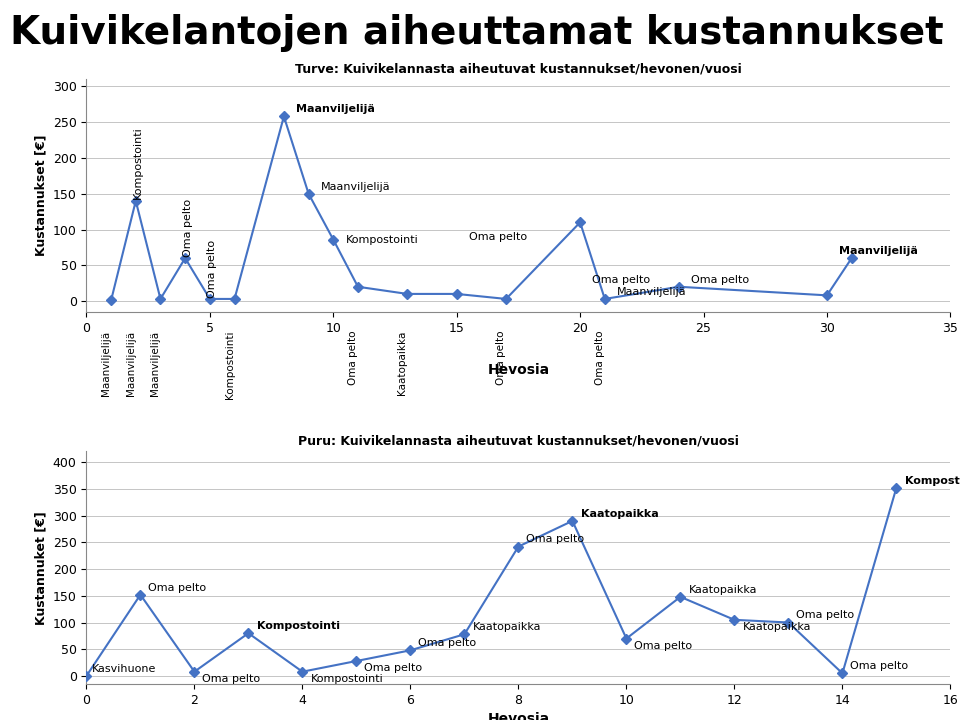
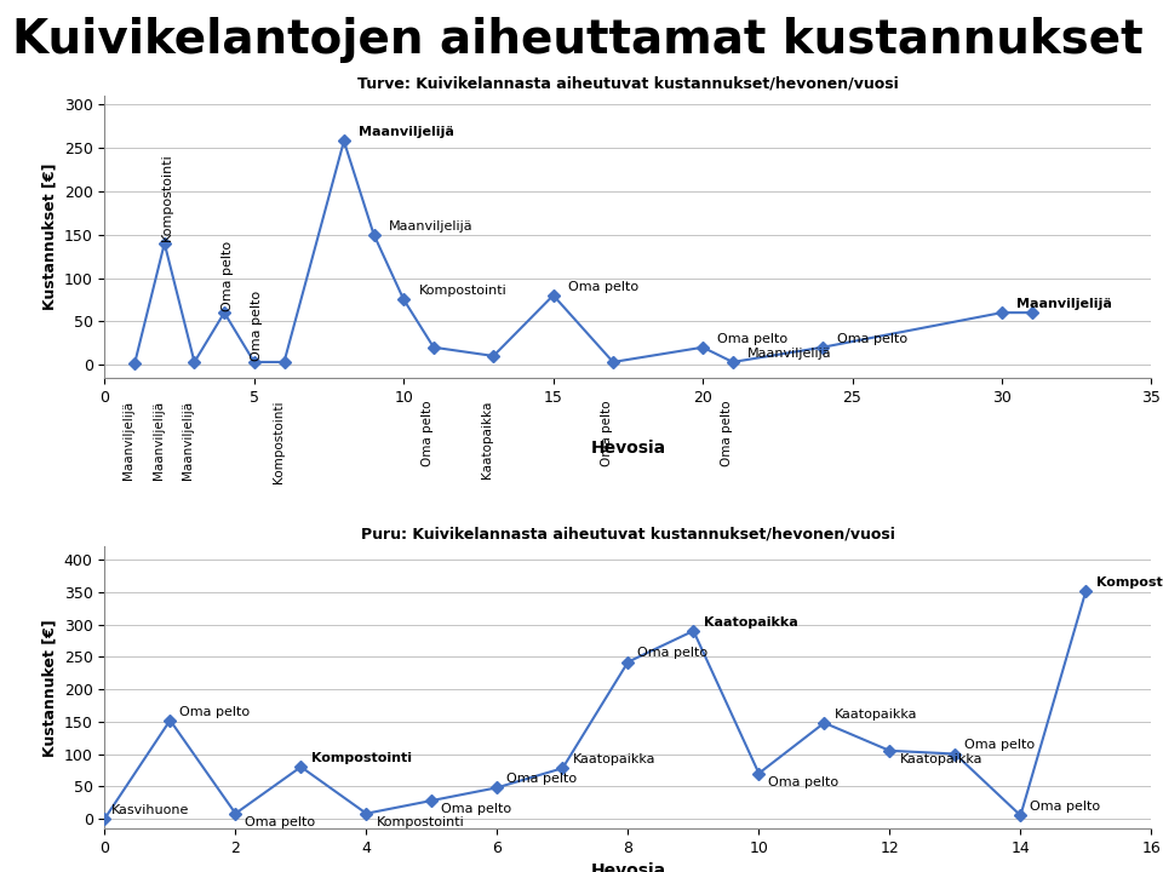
Turve: Kuivikelannasta aiheutuvat kustannukset/hevonen/vuosi/10: 86 -> 75
Turve: Kuivikelannasta aiheutuvat kustannukset/hevonen/vuosi/15: 10 -> 80
Turve: Kuivikelannasta aiheutuvat kustannukset/hevonen/vuosi/20: 110 -> 20
Turve: Kuivikelannasta aiheutuvat kustannukset/hevonen/vuosi/30: 8 -> 60
